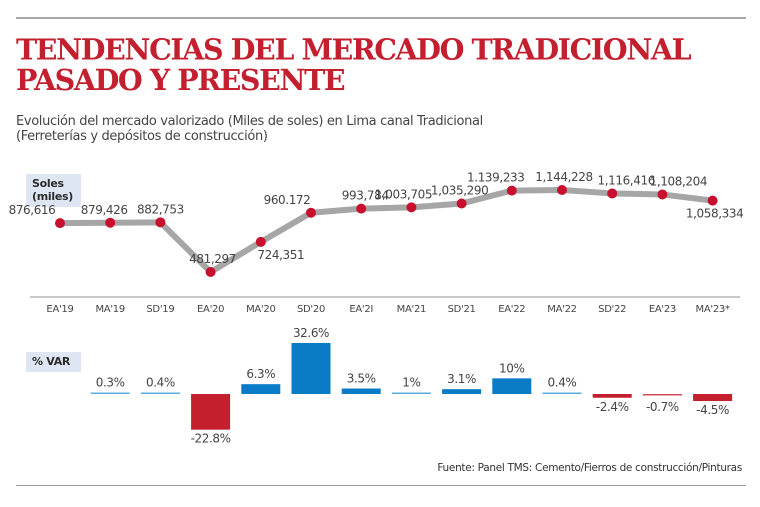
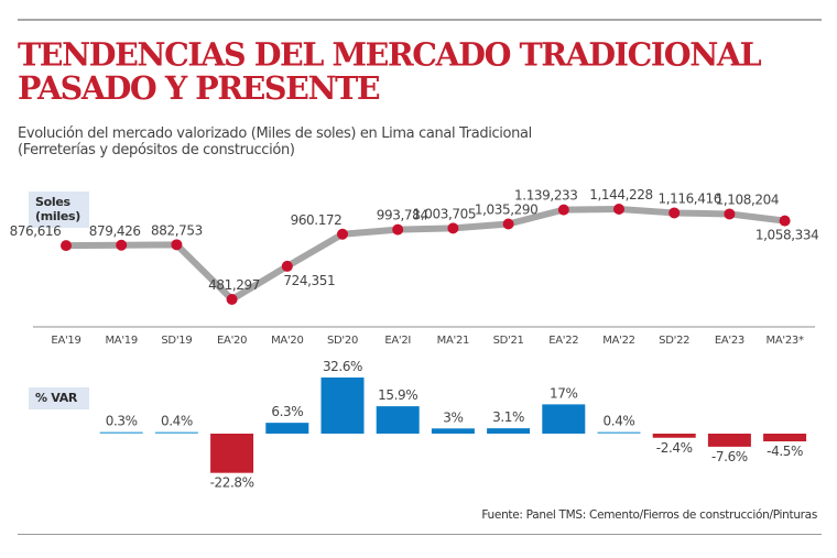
% VAR/EA'2I: 3.5% -> 15.9%
% VAR/MA'21: 1% -> 3%
% VAR/EA'22: 10% -> 17%
% VAR/EA'23: -0.7% -> -7.6%
